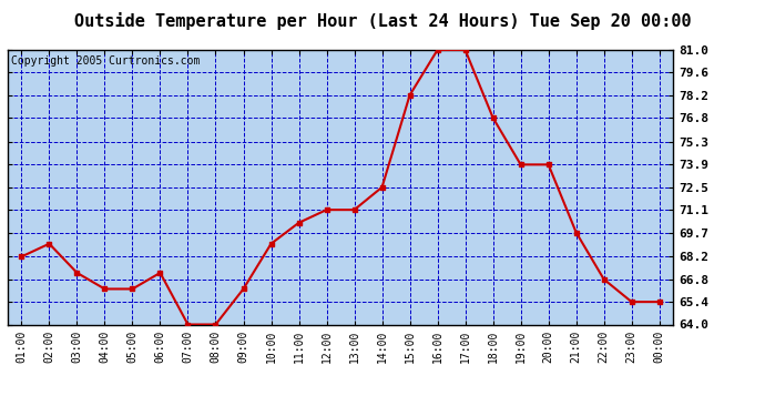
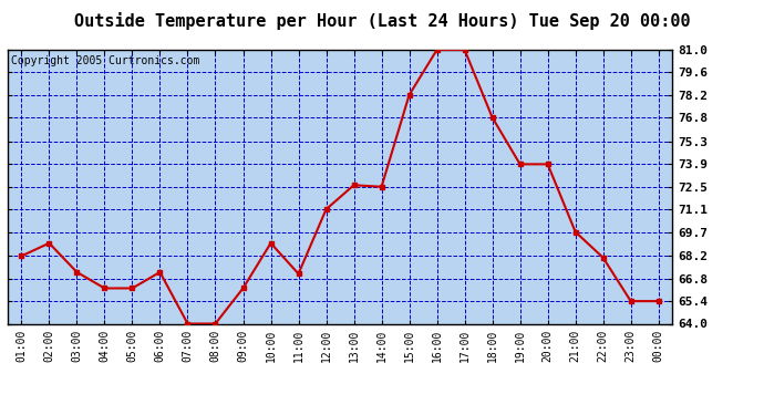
11:00: 70.3 -> 67.1
13:00: 71.1 -> 72.6
22:00: 66.8 -> 68.1
